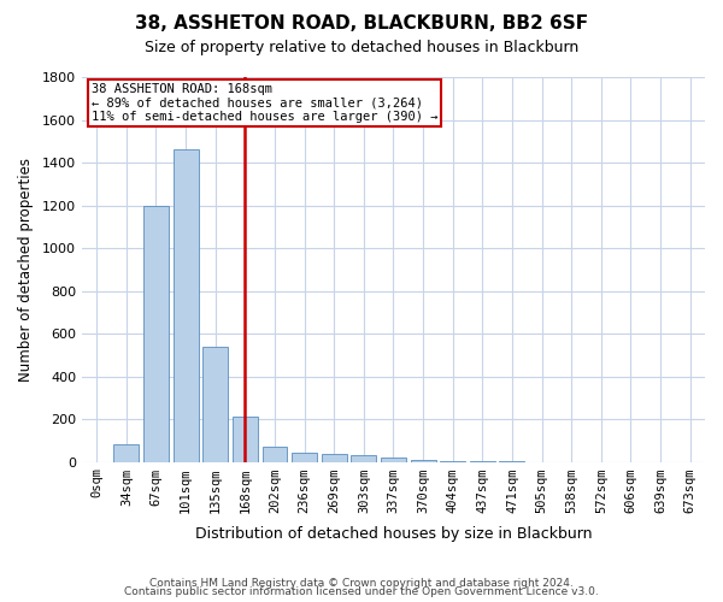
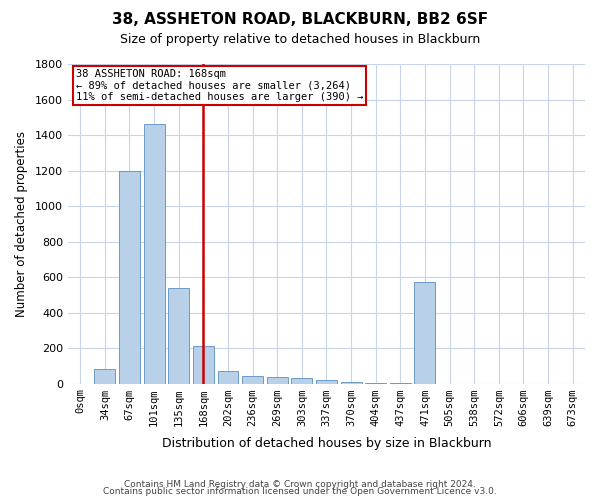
471sqm: 0 -> 570
